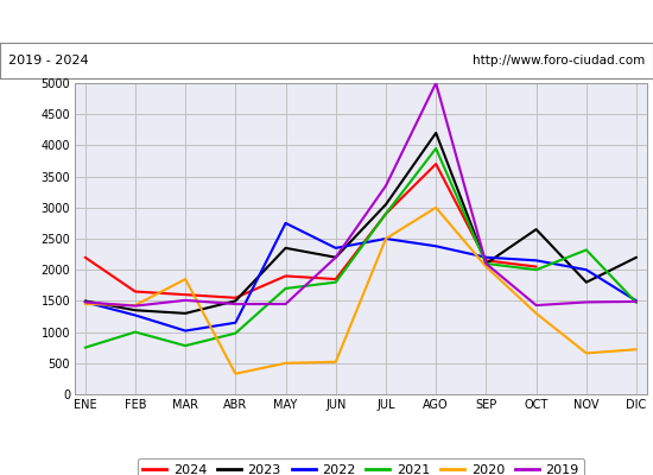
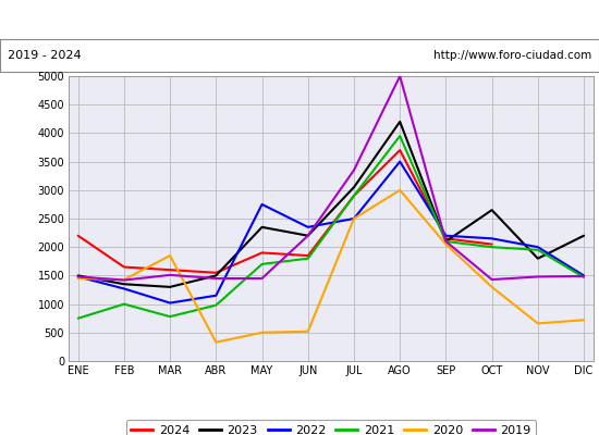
2022/AGO: 2380 -> 3500
2021/NOV: 2320 -> 1950
